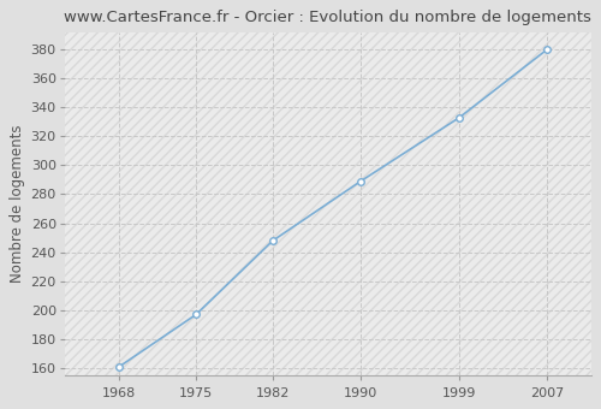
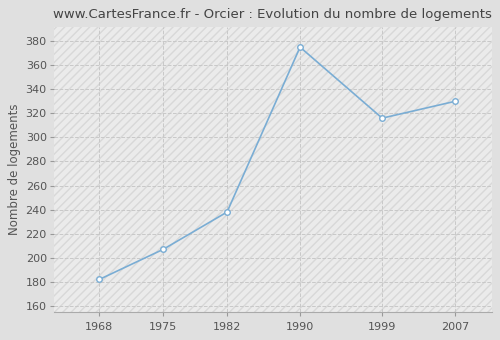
1968: 161 -> 182
1975: 197 -> 207
1982: 248 -> 238
1990: 289 -> 375
1999: 333 -> 316
2007: 380 -> 330
